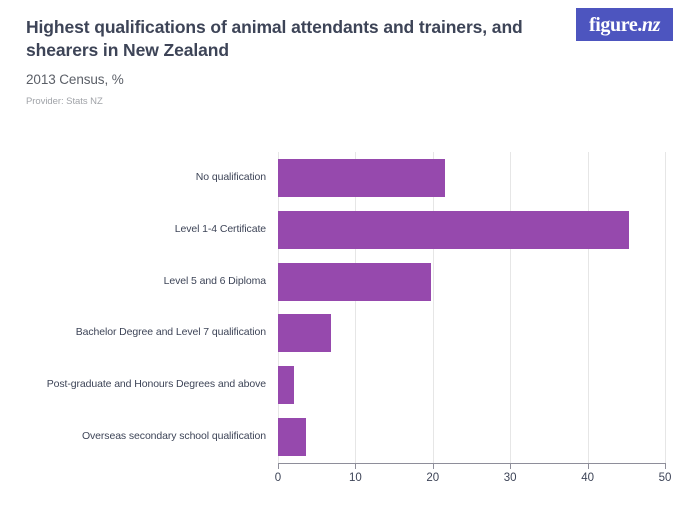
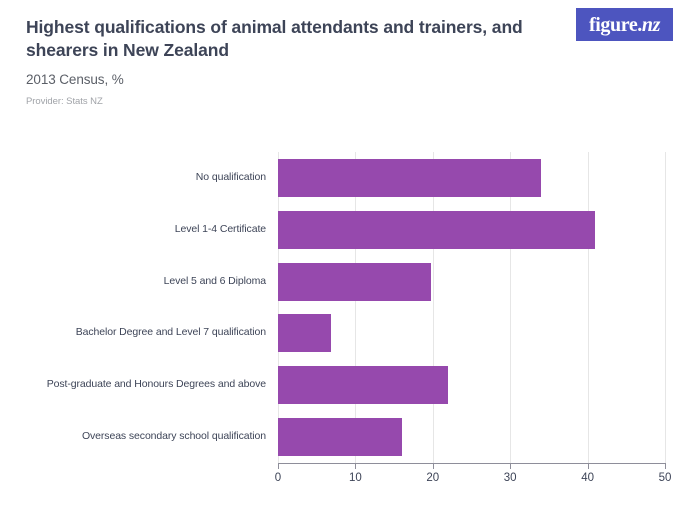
No qualification: 22 -> 34
Level 1-4 Certificate: 45 -> 41
Post-graduate and Honours Degrees and above: 2 -> 22
Overseas secondary school qualification: 4 -> 16
